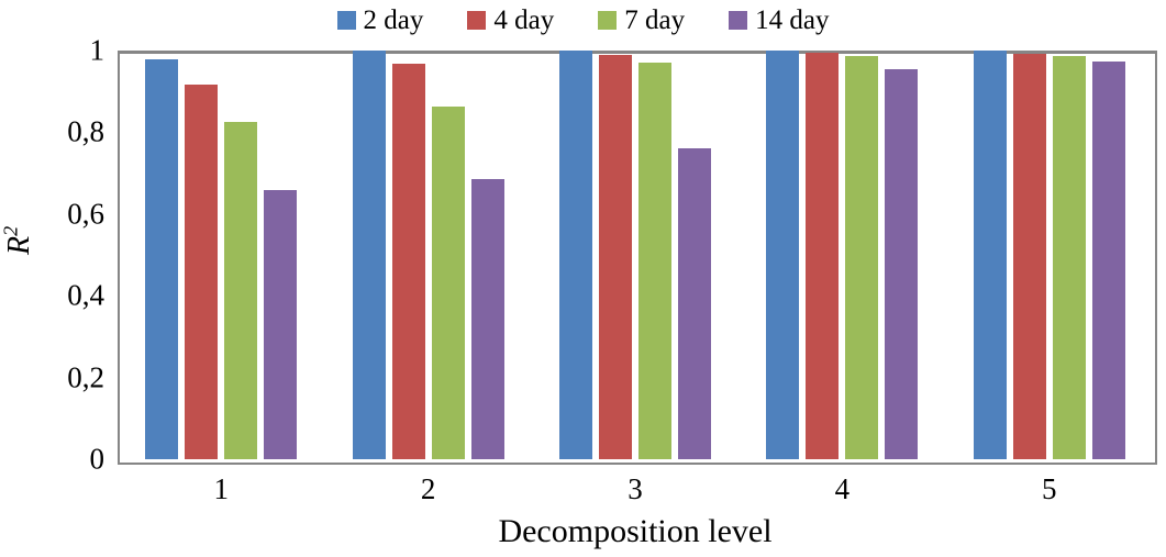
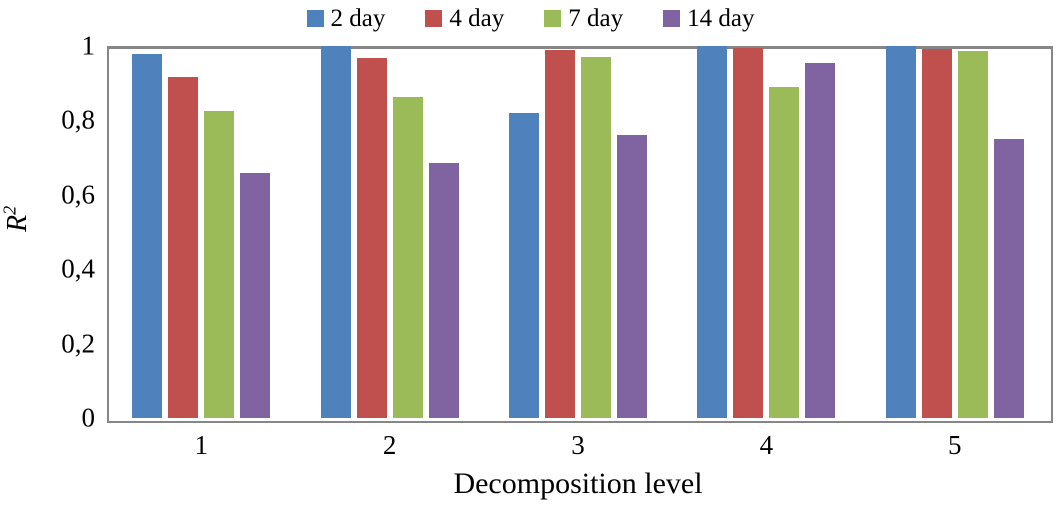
2 day/3: 1,00 -> 0,82
7 day/4: 0,99 -> 0,89
14 day/5: 0,97 -> 0,75
